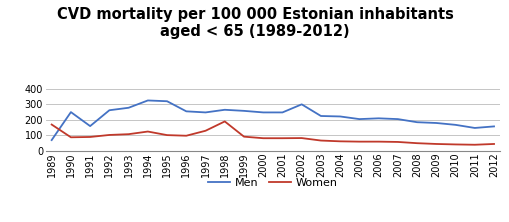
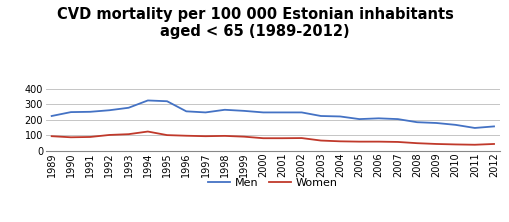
Men/1989: 70 -> 220
Women/1989: 170 -> 100
Men/1991: 160 -> 250
Women/1997: 130 -> 100
Women/1998: 190 -> 100
Men/2002: 300 -> 250
